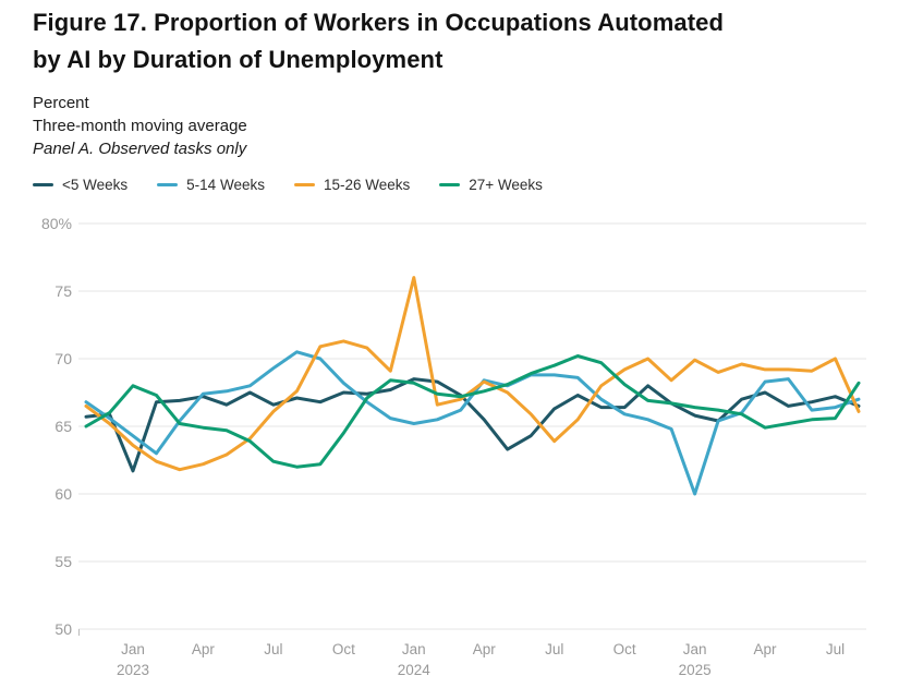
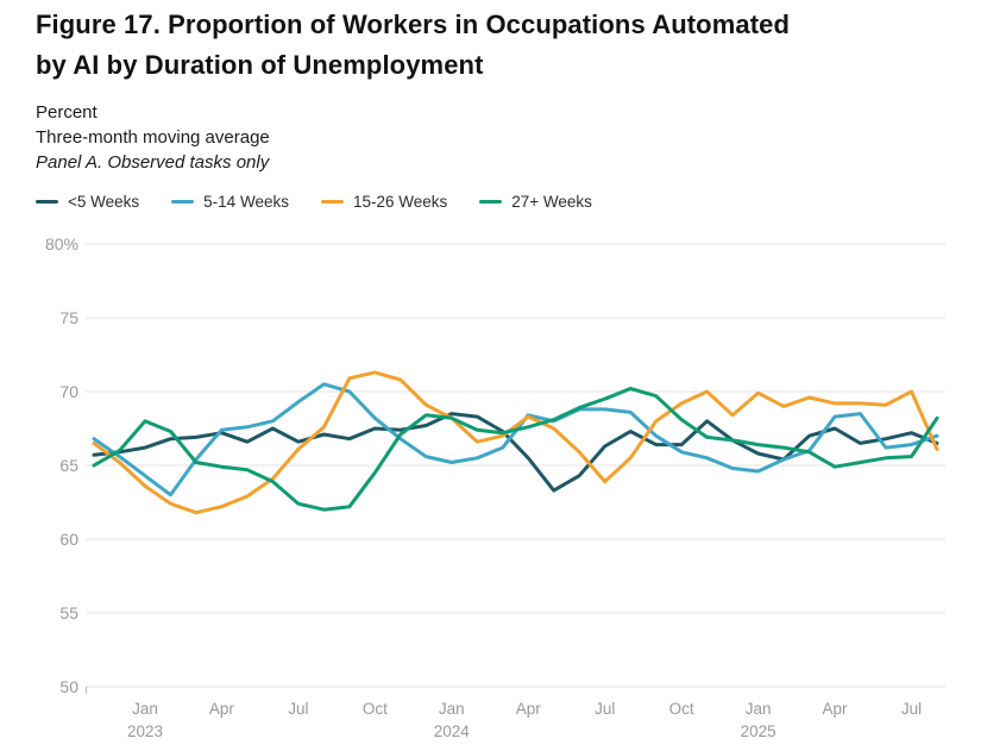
<5 Weeks/Jan 2023: 61.7% -> 66.2%
15-26 Weeks/Jan 2024: 76.0% -> 68.2%
5-14 Weeks/Jan 2025: 60.0% -> 64.6%
